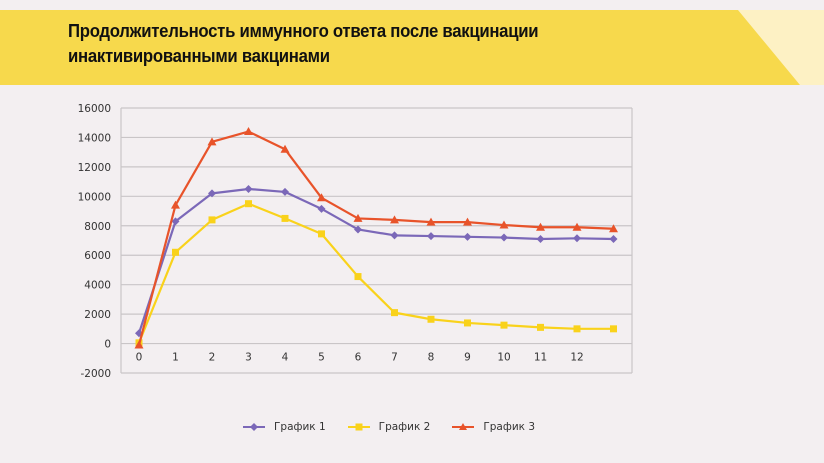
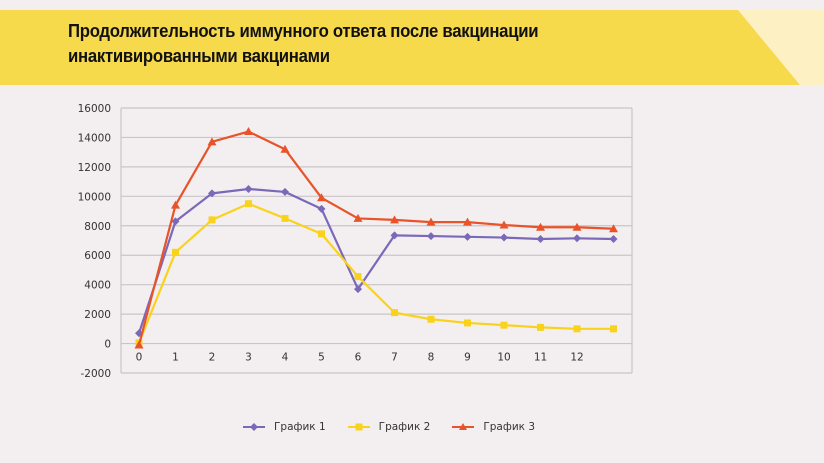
График 1/6: 7800 -> 3700
